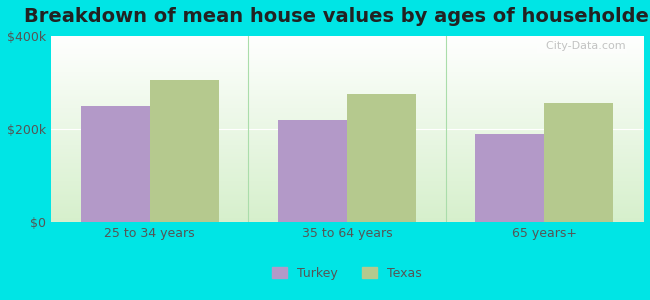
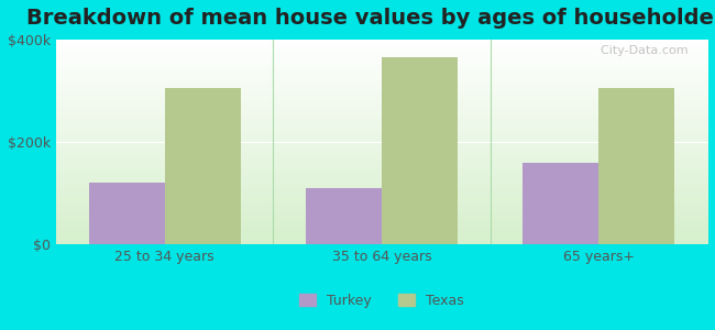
Turkey/25 to 34 years: $250k -> $120k
Turkey/35 to 64 years: $220k -> $110k
Texas/35 to 64 years: $275k -> $365k
Turkey/65 years+: $190k -> $160k
Texas/65 years+: $255k -> $305k
